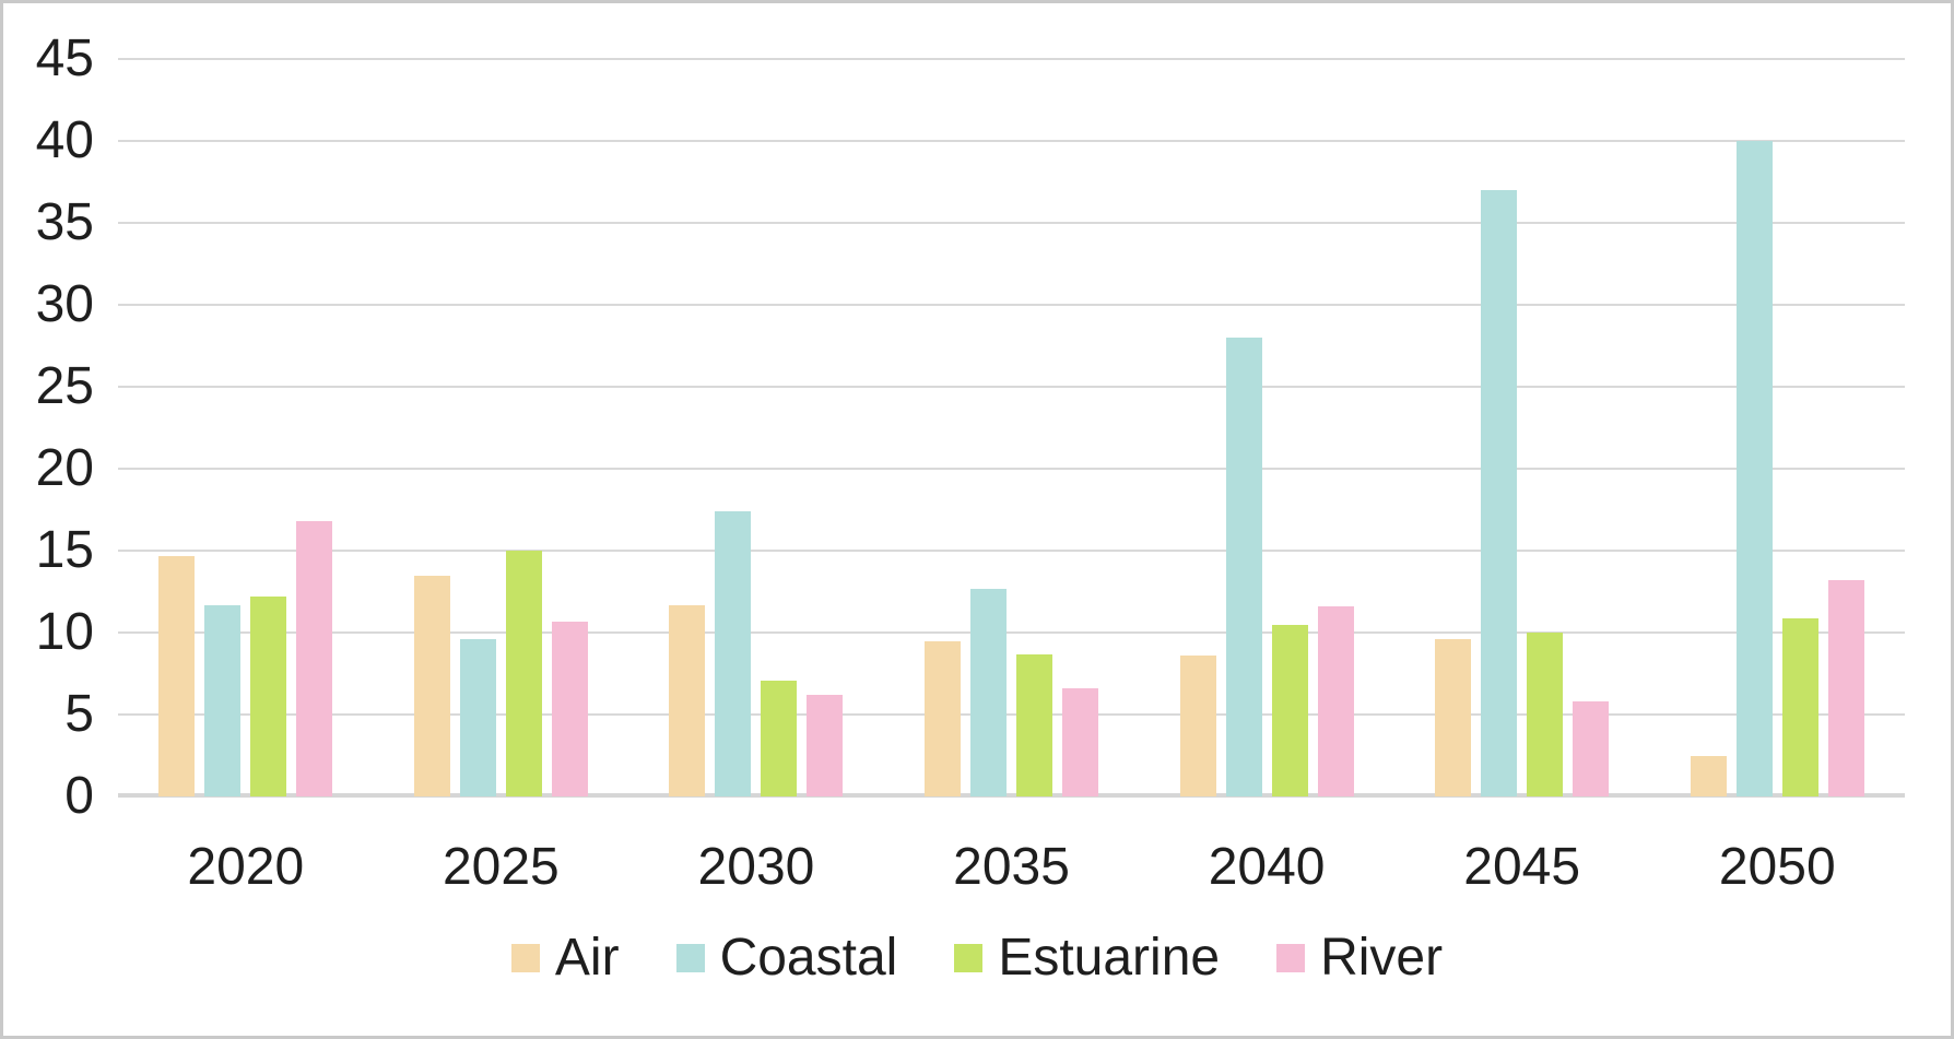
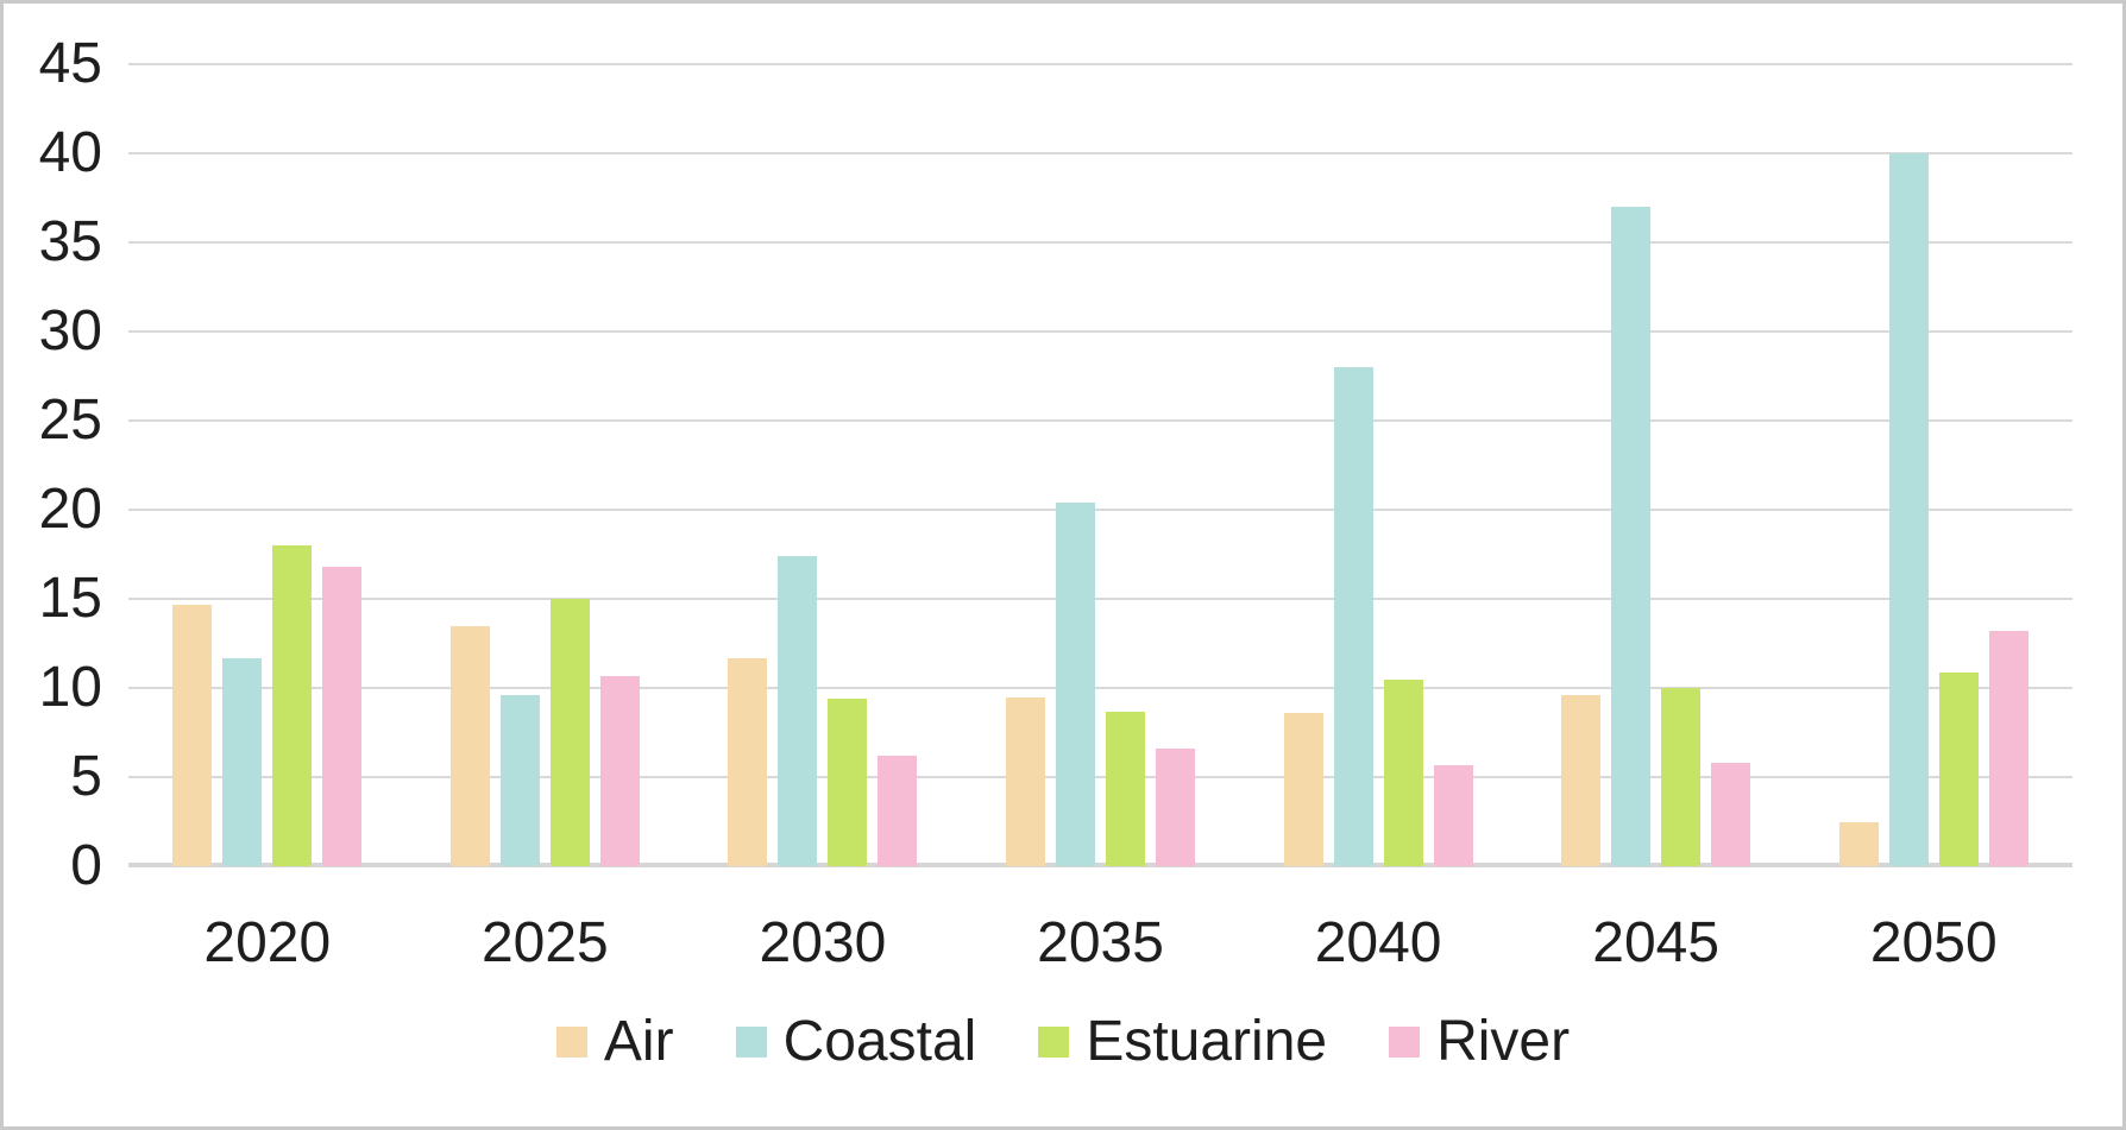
Estuarine/2020: 12.2 -> 18.0
Estuarine/2030: 7.1 -> 9.4
Coastal/2035: 12.7 -> 20.4
River/2040: 11.6 -> 5.7
